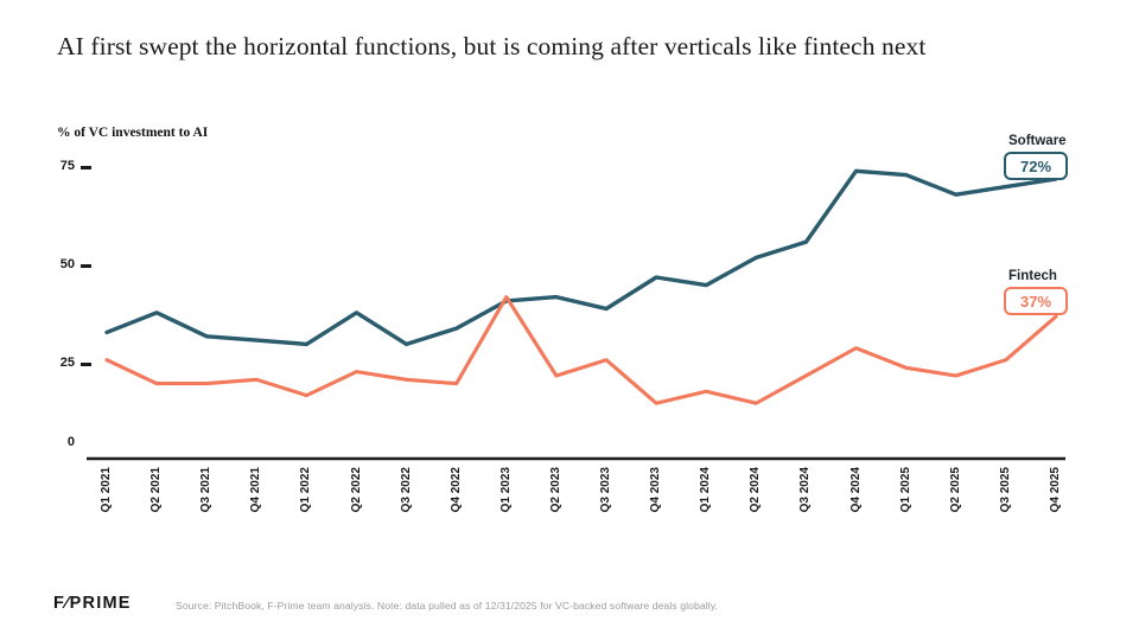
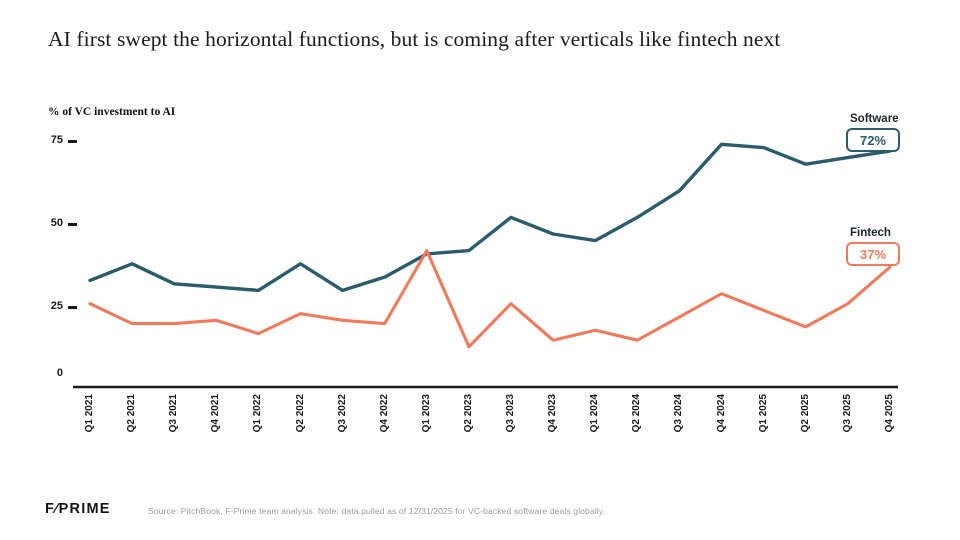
Fintech/Q2 2023: 22 -> 13
Software/Q3 2023: 39 -> 52
Software/Q3 2024: 56 -> 60
Fintech/Q2 2025: 22 -> 19
